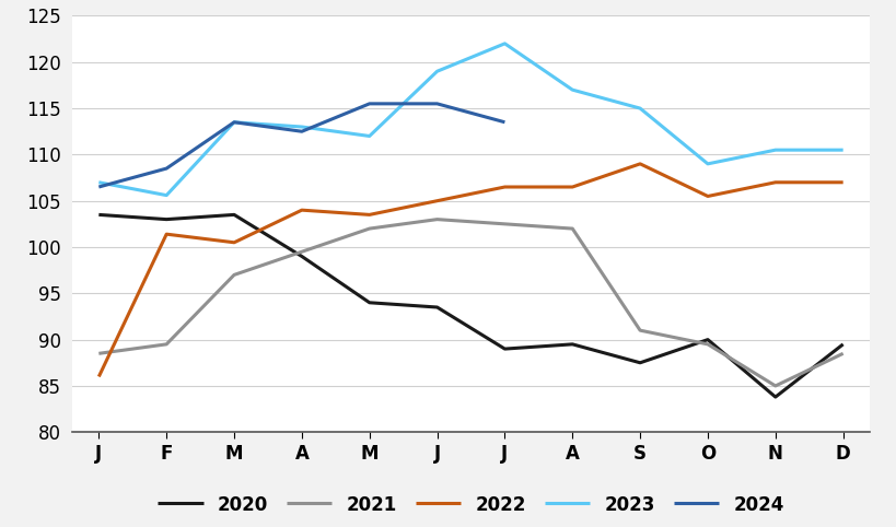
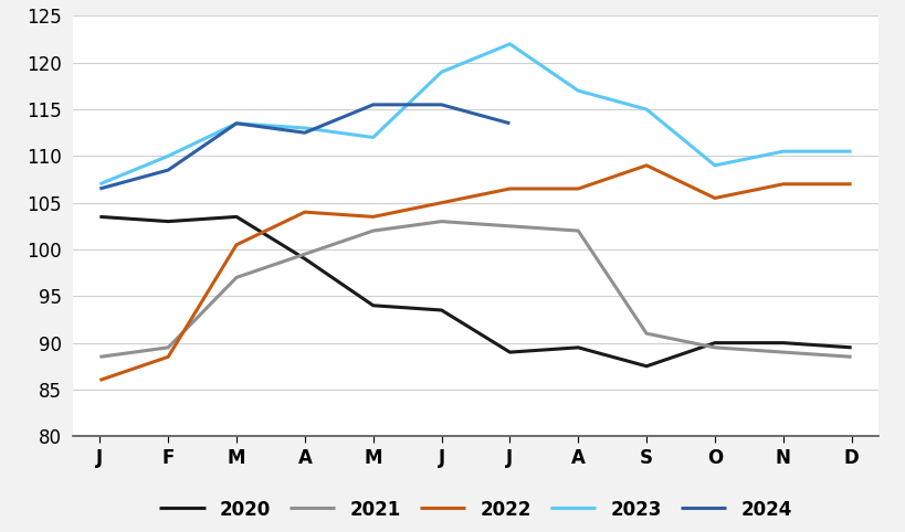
2022/F: 101.4 -> 88.5
2023/F: 105.6 -> 110.0
2020/N: 83.8 -> 90.0
2021/N: 85.0 -> 89.0
